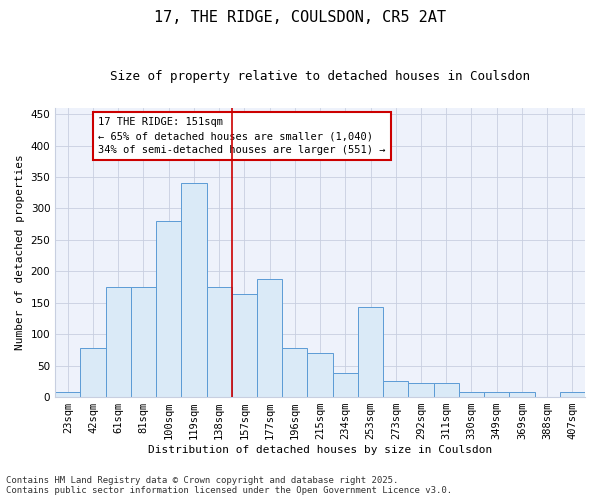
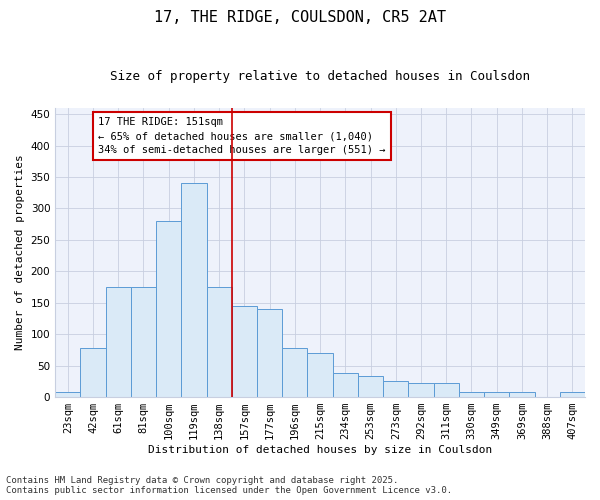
157sqm: 164 -> 145
177sqm: 188 -> 140
253sqm: 144 -> 33
